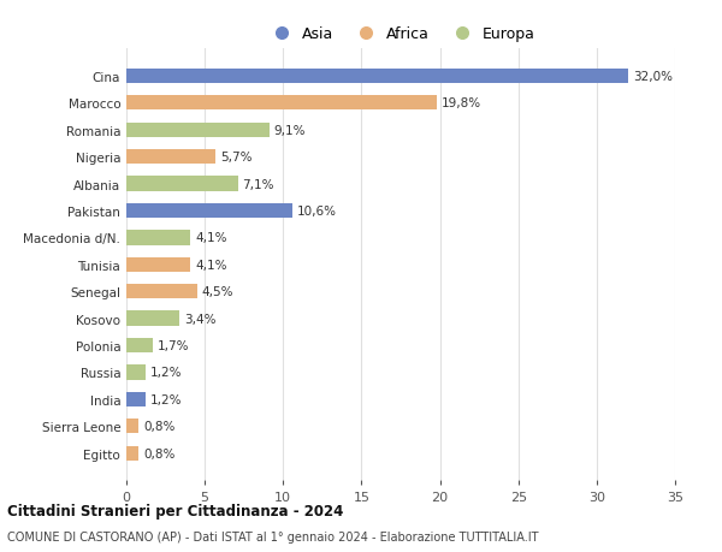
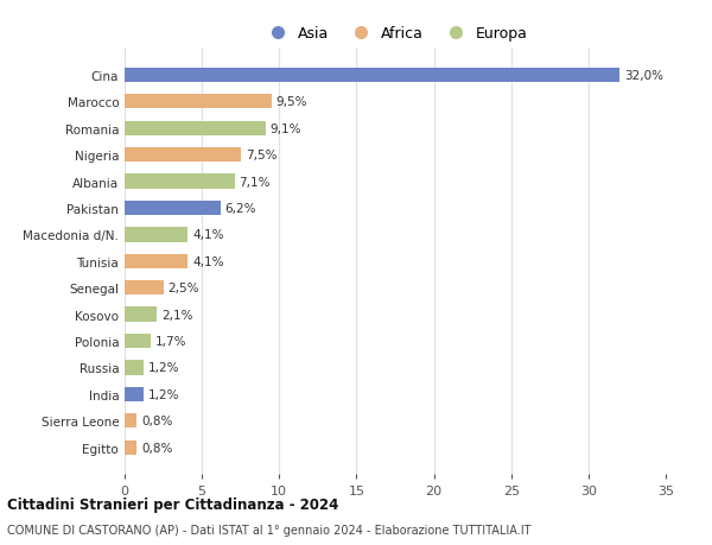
Marocco: 19,8% -> 9,5%
Nigeria: 5,7% -> 7,5%
Pakistan: 10,6% -> 6,2%
Senegal: 4,5% -> 2,5%
Kosovo: 3,4% -> 2,1%
